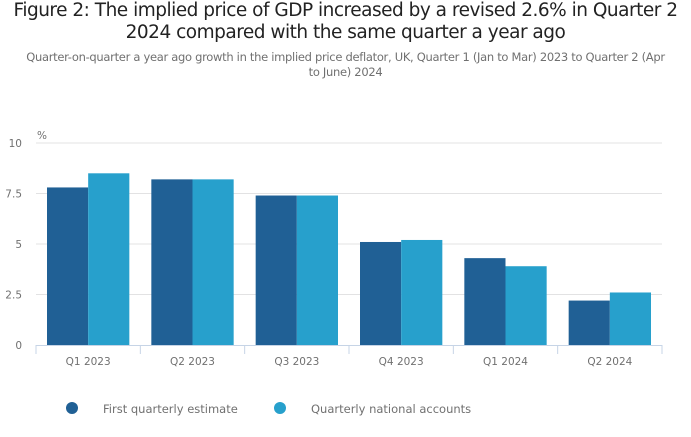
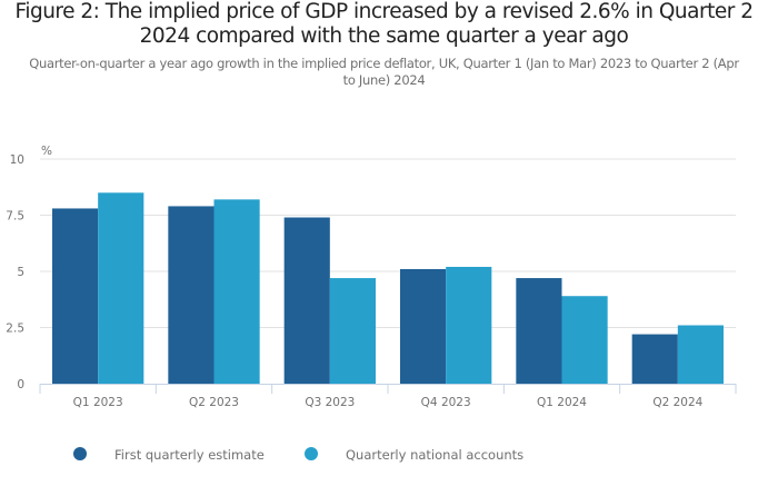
First quarterly estimate/Q2 2023: 8.2 -> 7.9
Quarterly national accounts/Q3 2023: 7.4 -> 4.7
First quarterly estimate/Q1 2024: 4.3 -> 4.7
